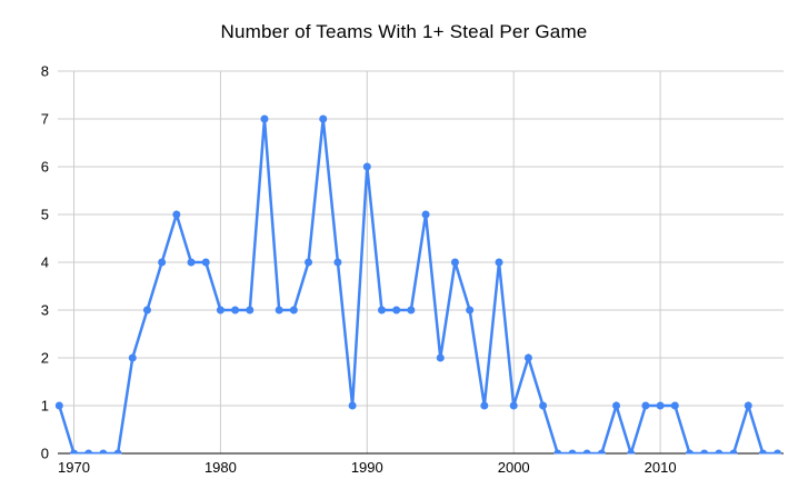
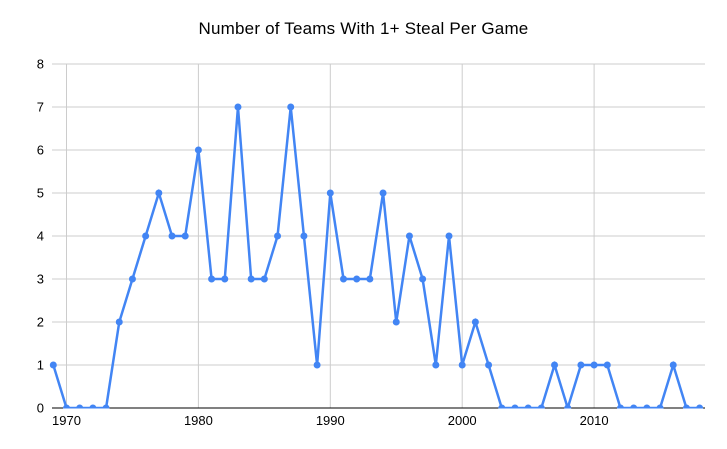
1980: 3 -> 6
1990: 6 -> 5
